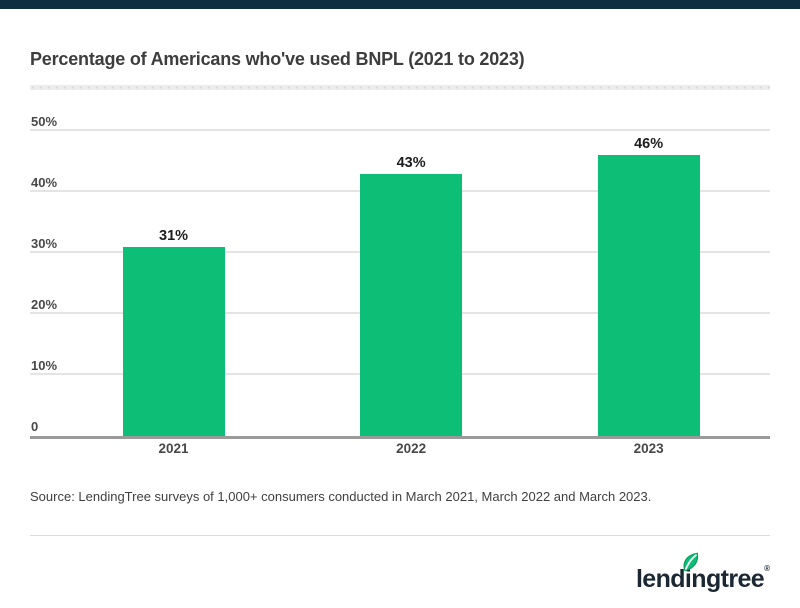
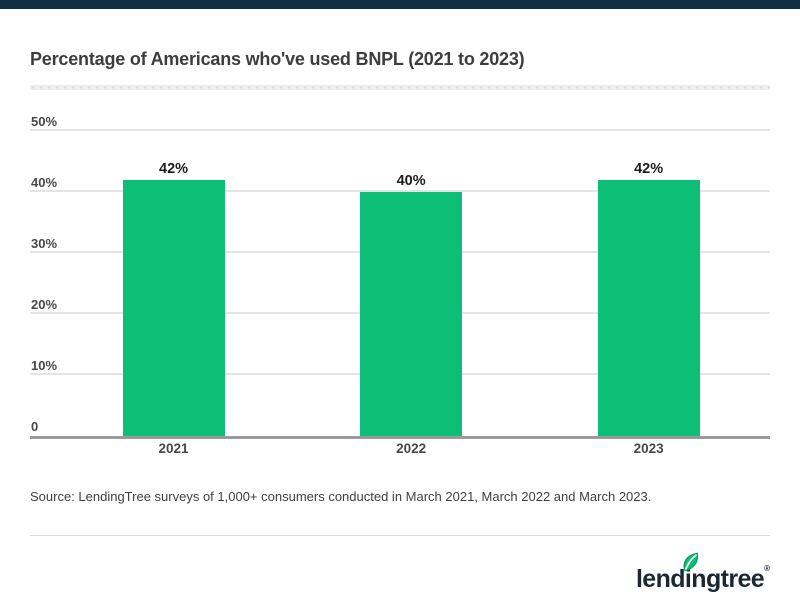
2021: 31% -> 42%
2022: 43% -> 40%
2023: 46% -> 42%
